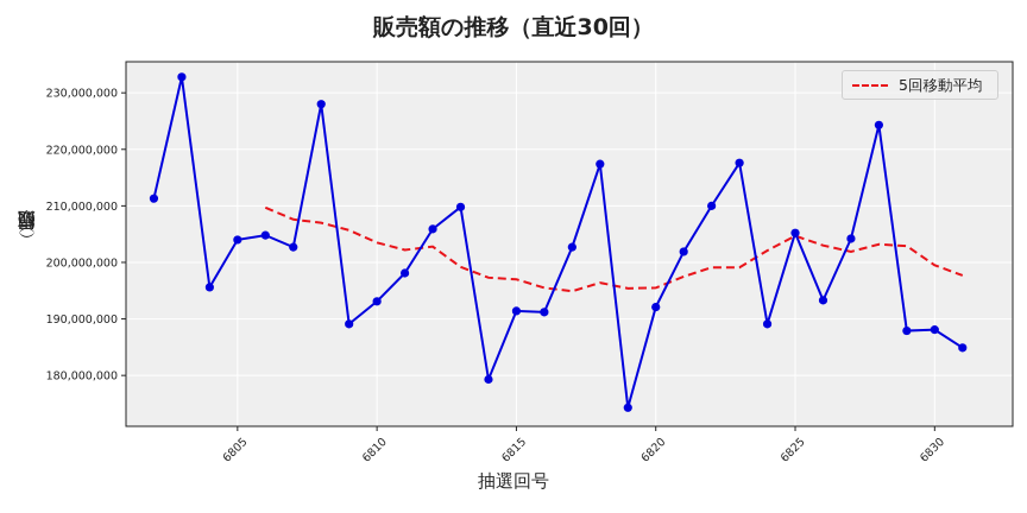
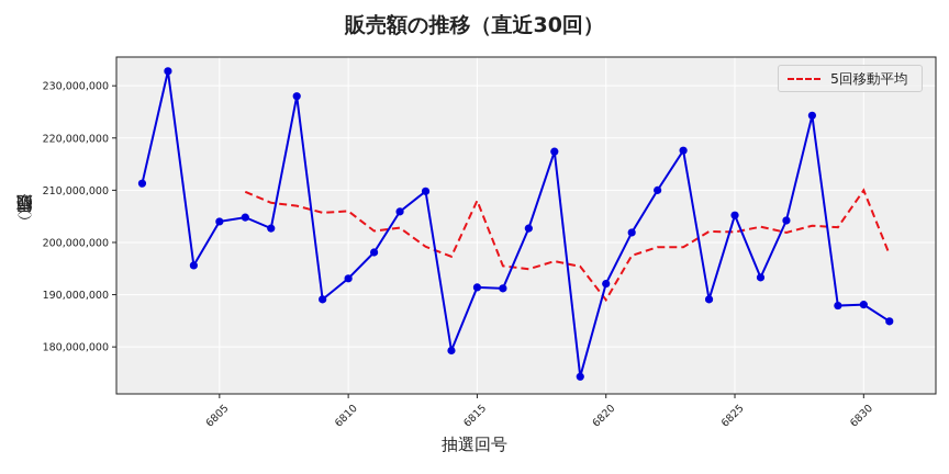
5回移動平均/6810: 204000000 -> 206000000
5回移動平均/6815: 197000000 -> 208000000
5回移動平均/6820: 196000000 -> 189000000
5回移動平均/6825: 205000000 -> 202000000
5回移動平均/6830: 200000000 -> 210000000
